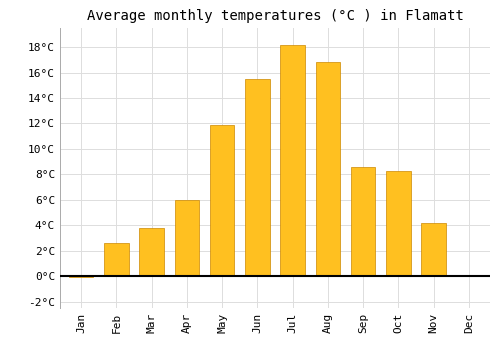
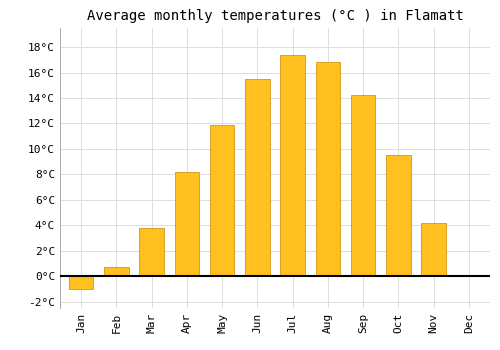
Jan: -0.1°C -> -1.0°C
Feb: 2.6°C -> 0.7°C
Apr: 6.0°C -> 8.2°C
Jul: 18.2°C -> 17.4°C
Sep: 8.6°C -> 14.2°C
Oct: 8.3°C -> 9.5°C
